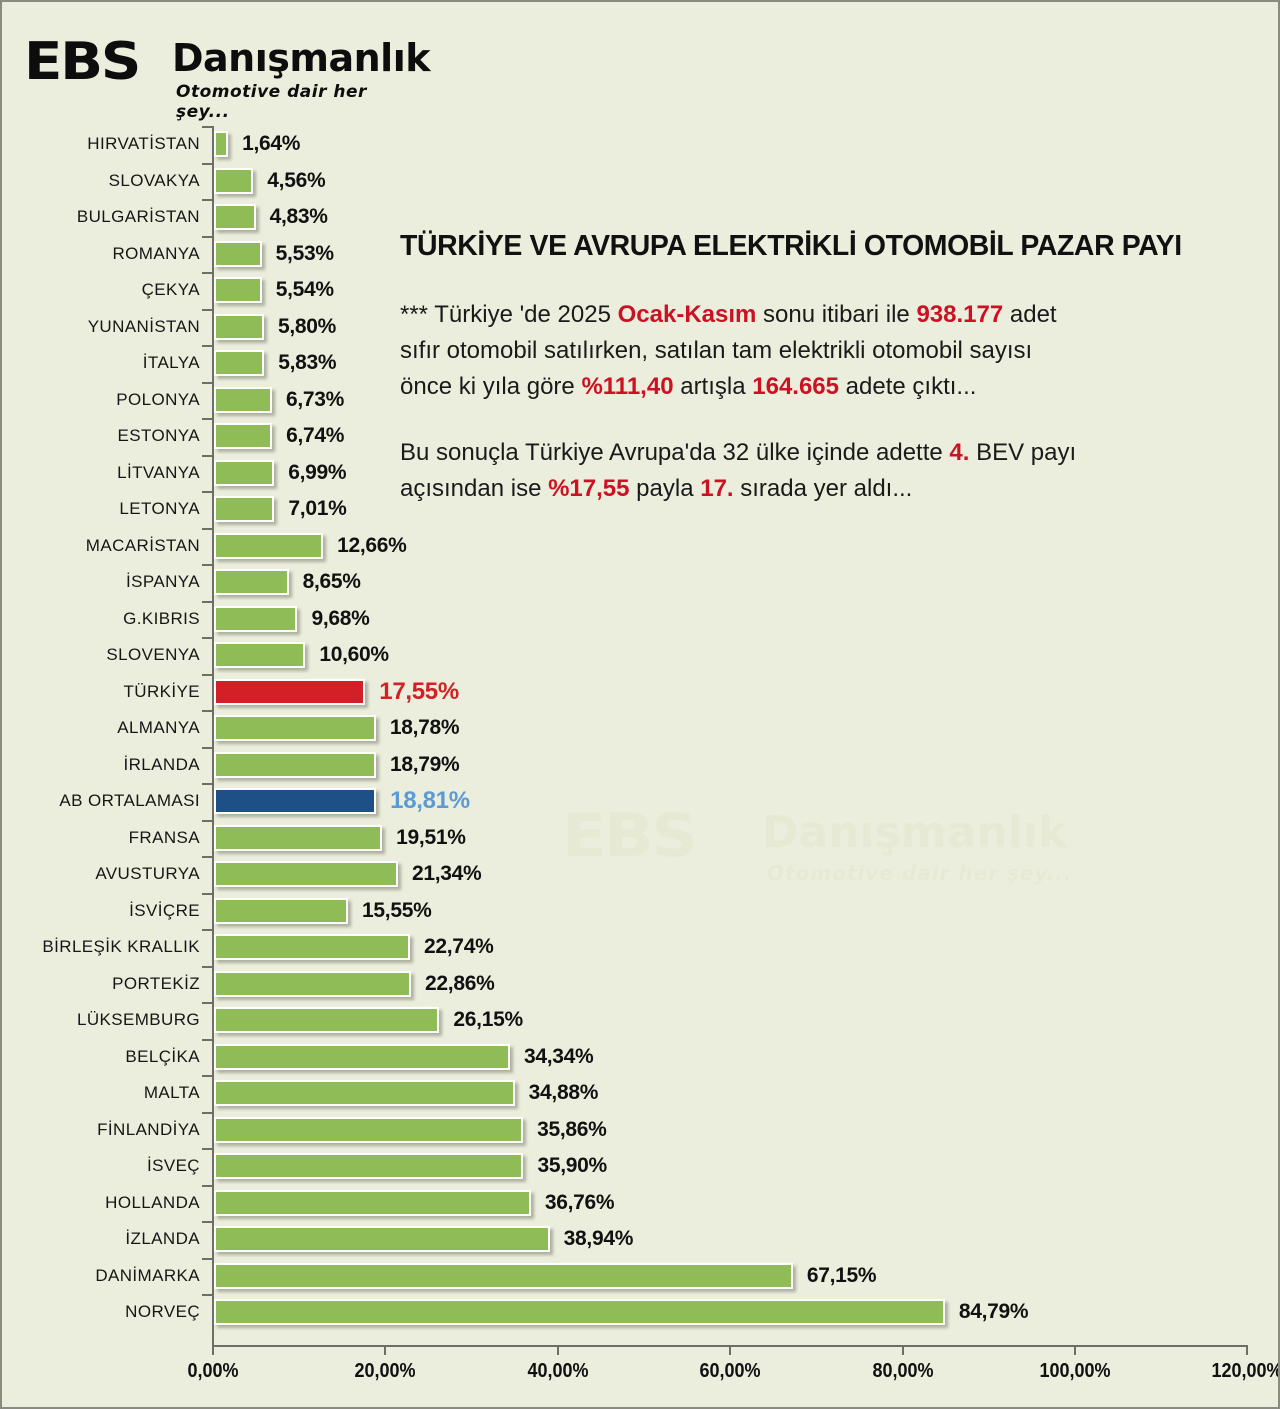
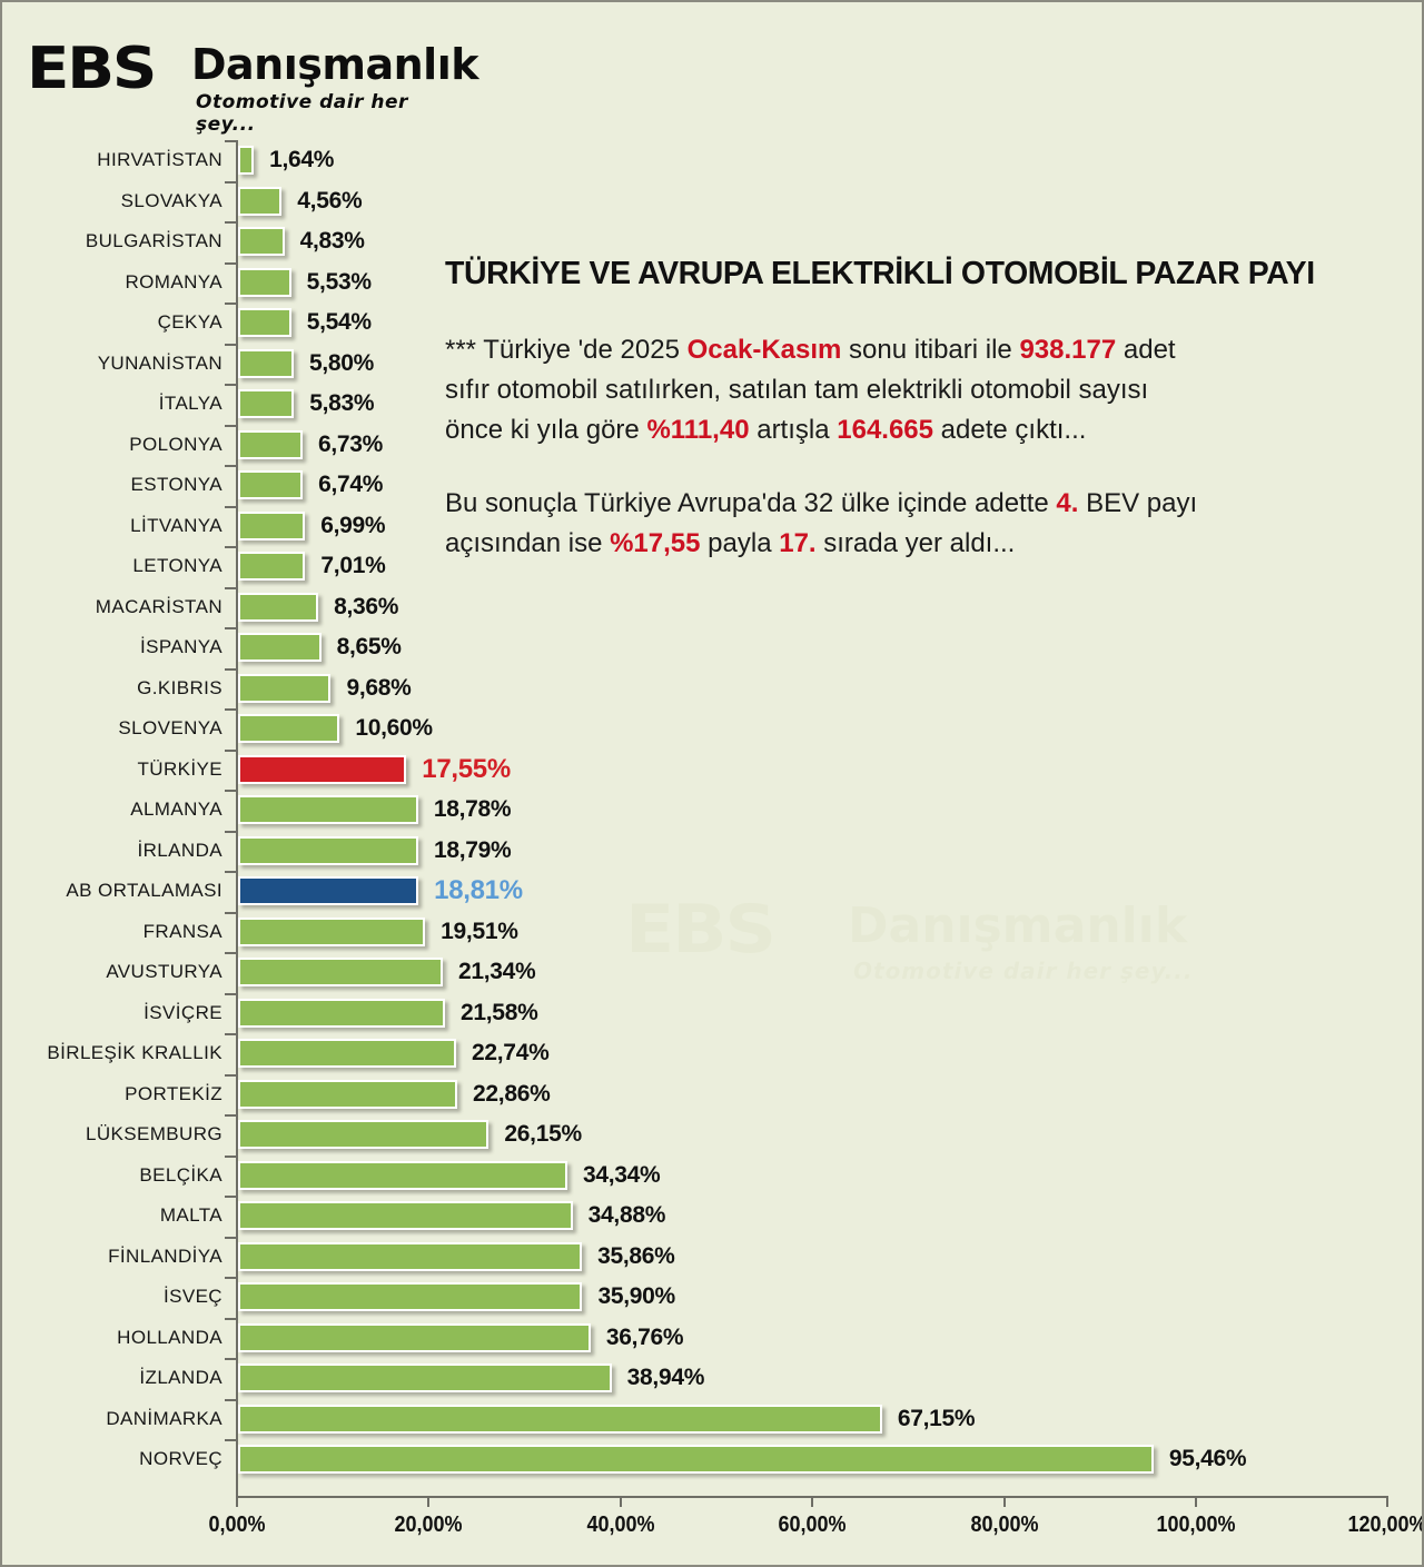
MACARİSTAN: 12,66% -> 8,36%
İSVİÇRE: 15,55% -> 21,58%
NORVEÇ: 84,79% -> 95,46%
